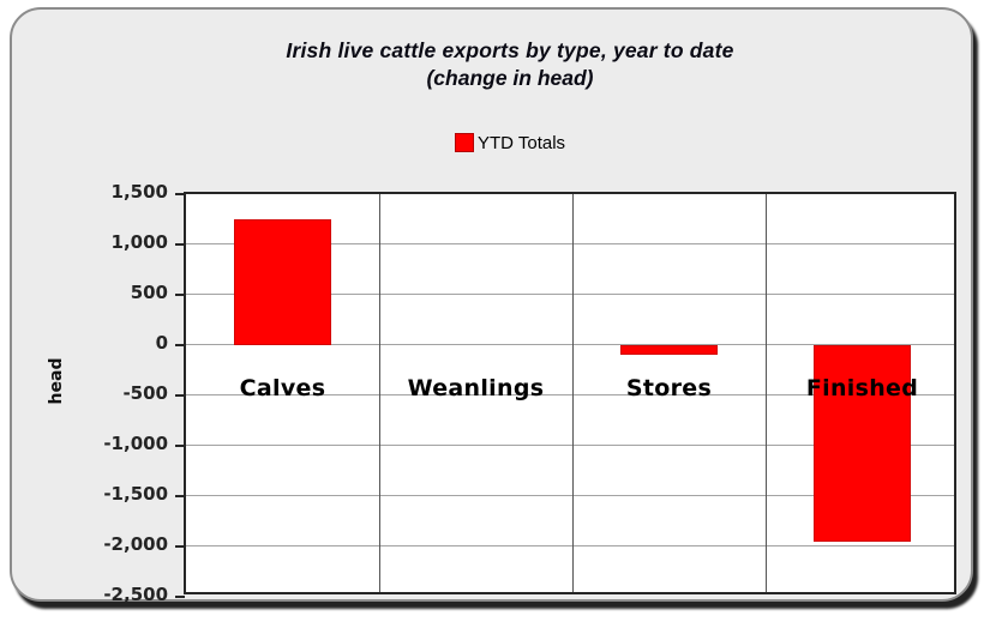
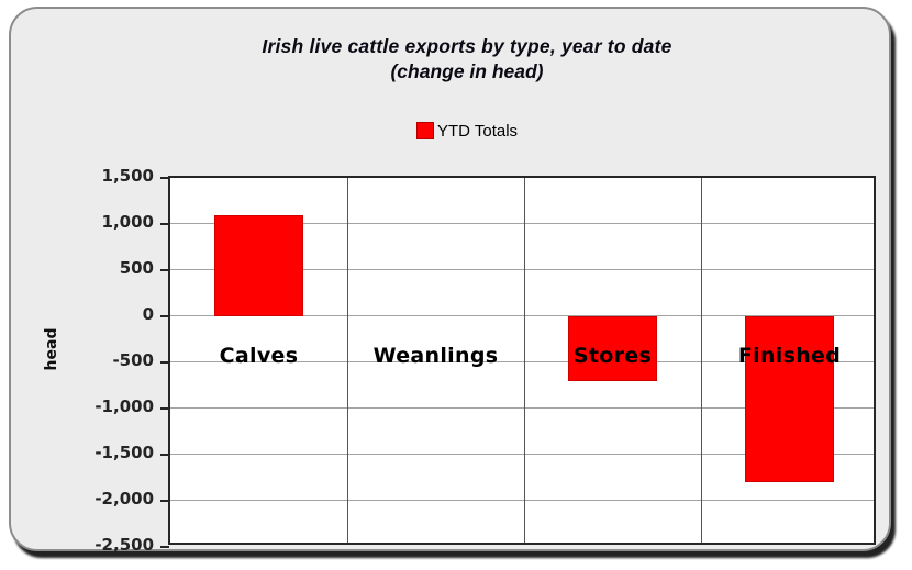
Calves: 1200 -> 1100
Stores: -100 -> -700
Finished: -2000 -> -1800
